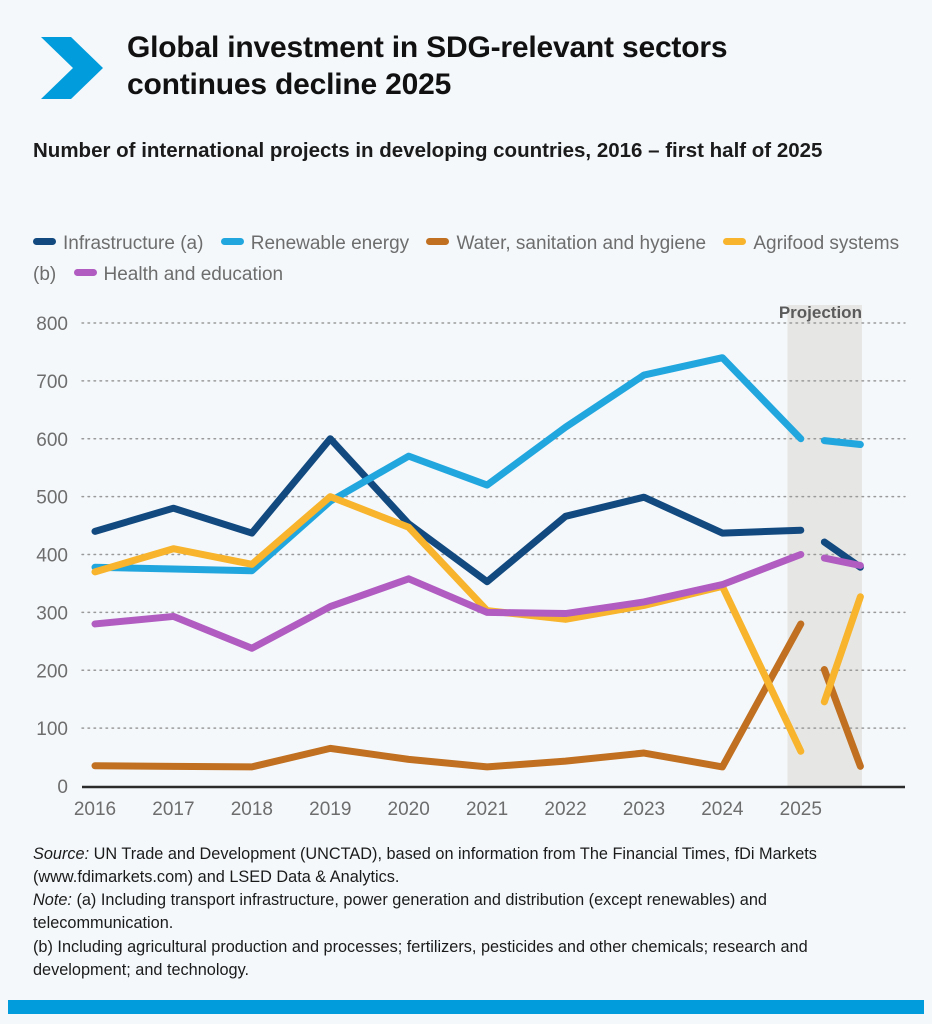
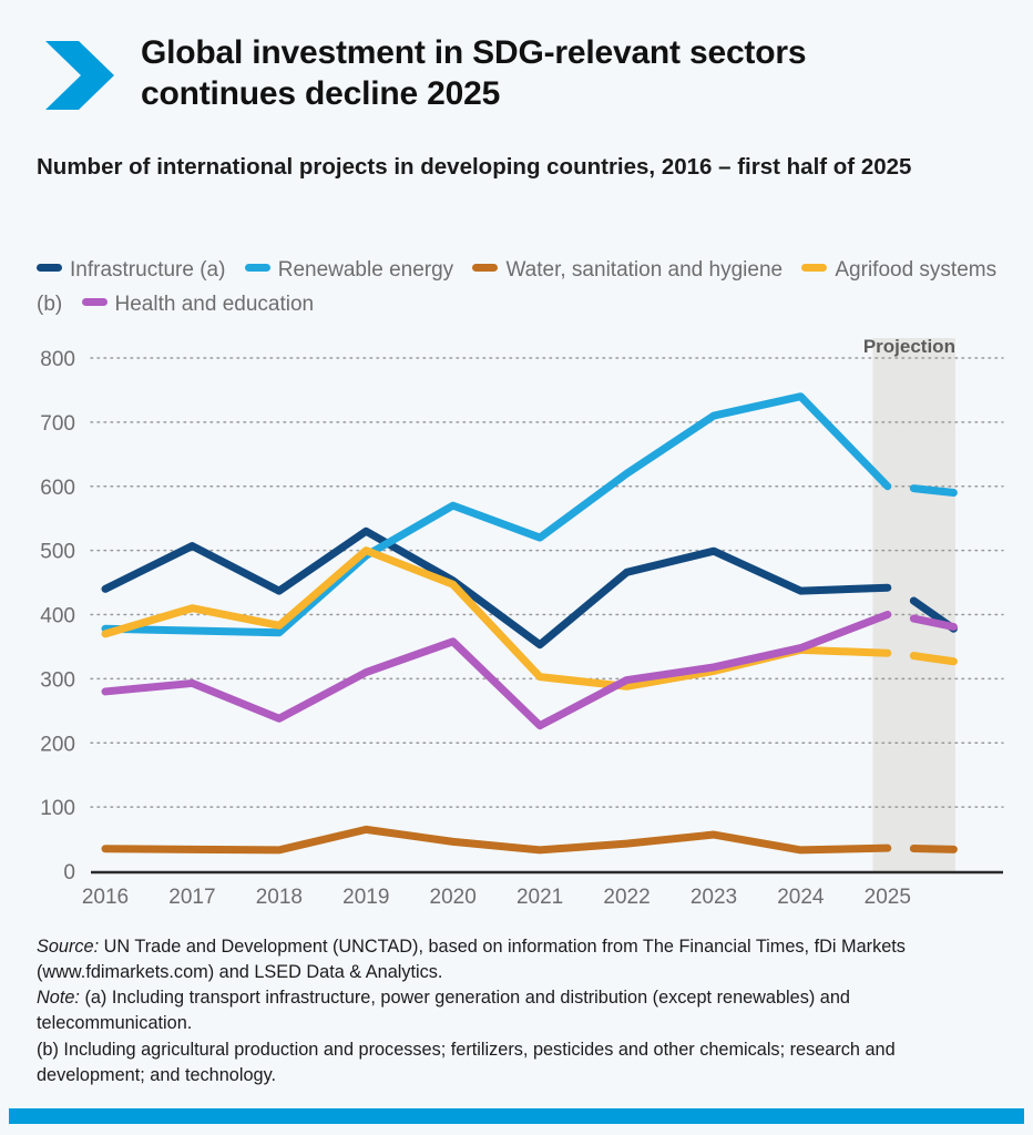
Infrastructure (a)/2017: 480 -> 510
Infrastructure (a)/2019: 600 -> 530
Health and education/2021: 300 -> 230
Water, sanitation and hygiene/2025: 280 -> 40
Agrifood systems (b)/2025: 60 -> 340
